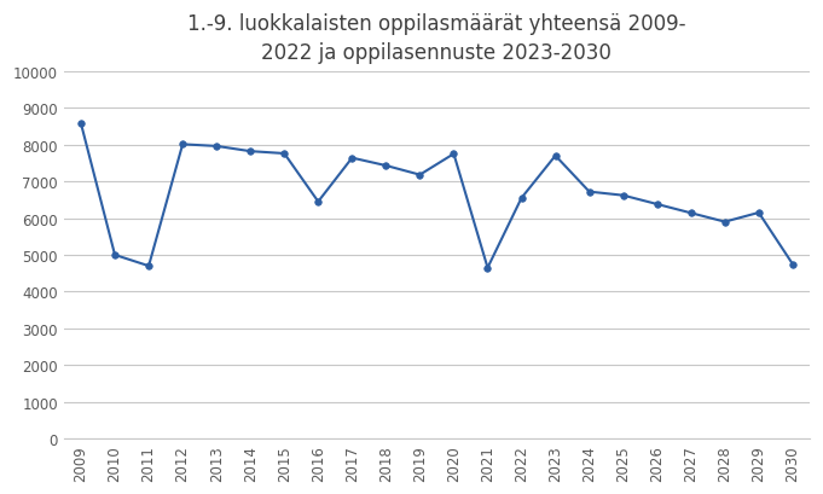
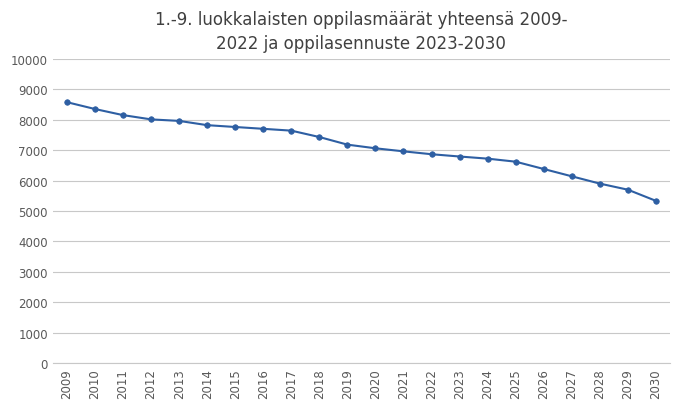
2010: 5000 -> 8350
2011: 4700 -> 8150
2016: 6450 -> 7700
2020: 7750 -> 7060
2021: 4650 -> 6960
2022: 6550 -> 6860
2023: 7700 -> 6790
2029: 6150 -> 5700
2030: 4750 -> 5330
